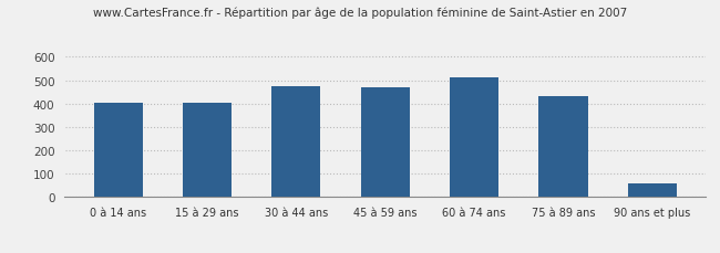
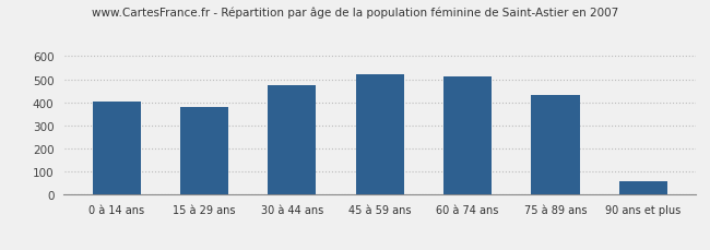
15 à 29 ans: 405 -> 381
45 à 59 ans: 470 -> 522
